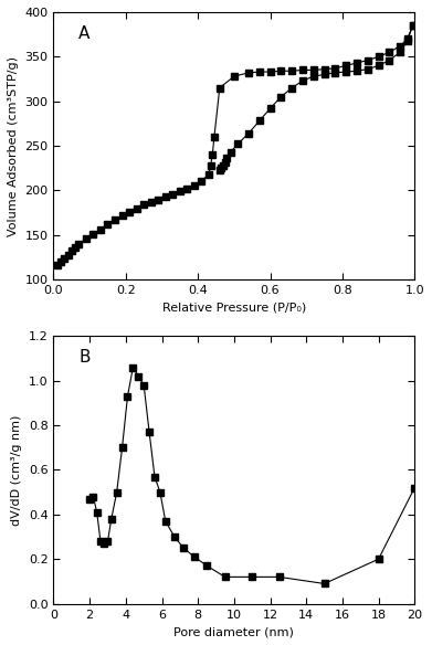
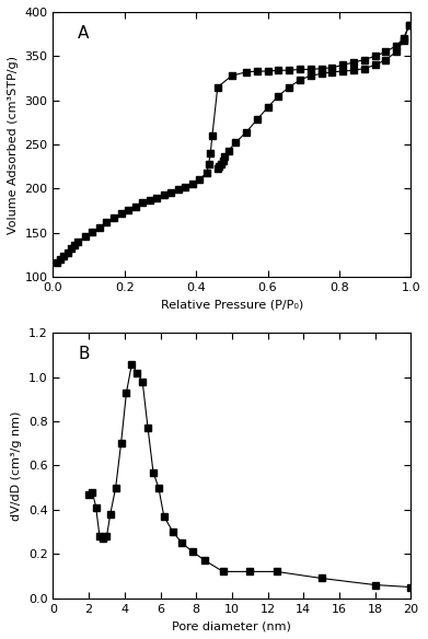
18: 0.20 -> 0.06
20: 0.52 -> 0.05
